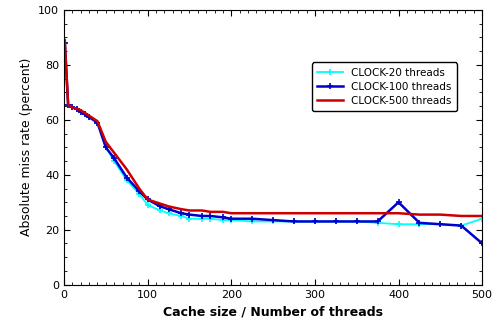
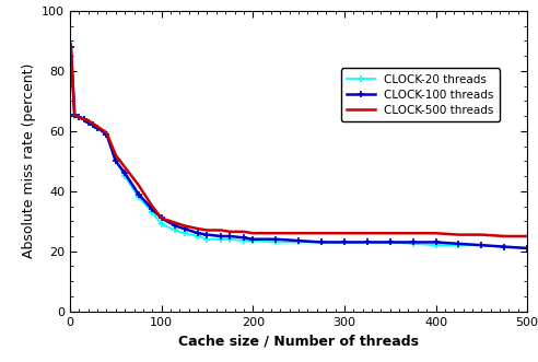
CLOCK-100 threads/400: 30.0 -> 23.0
CLOCK-20 threads/500: 24.0 -> 21.0
CLOCK-100 threads/500: 15.0 -> 21.0
